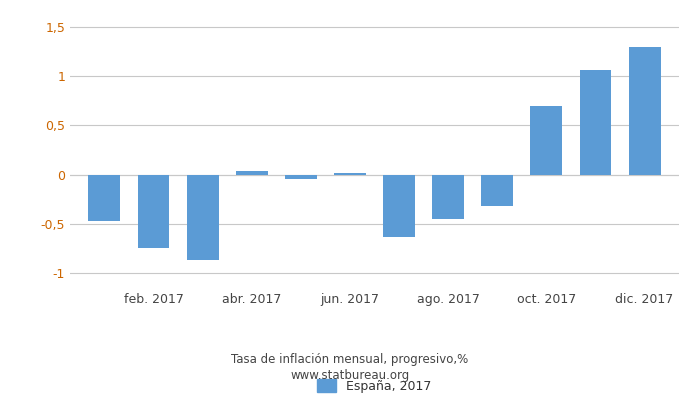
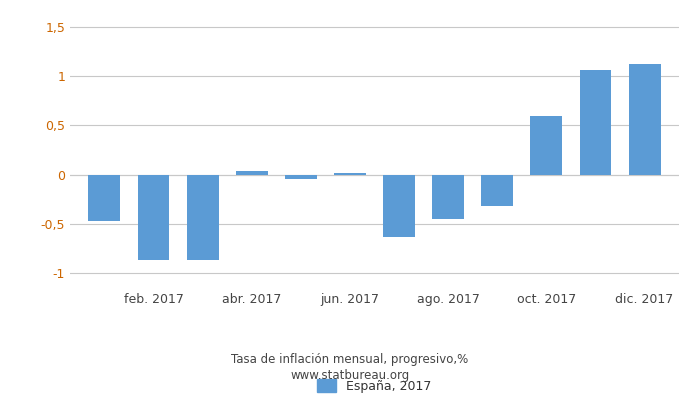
feb. 2017: -0,74 -> -0,87
oct. 2017: 0,70 -> 0,60
dic. 2017: 1,30 -> 1,12
